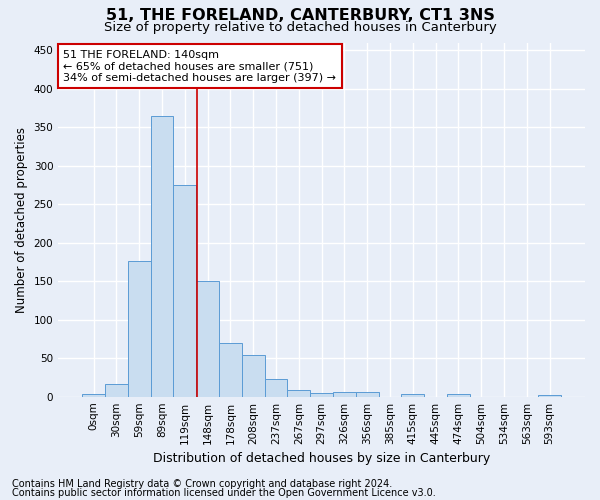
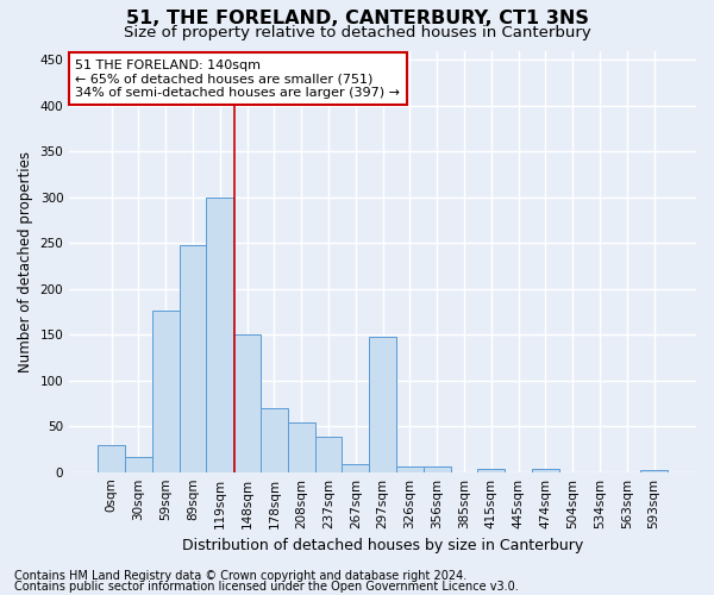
0sqm: 4 -> 30
89sqm: 365 -> 248
119sqm: 275 -> 300
237sqm: 23 -> 38
297sqm: 5 -> 148
